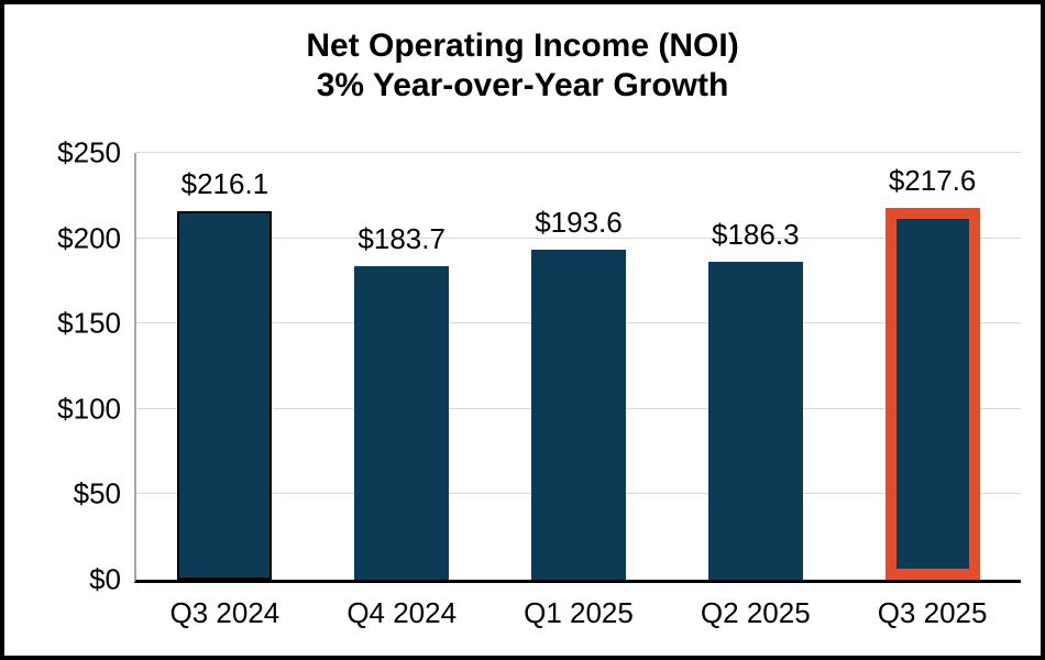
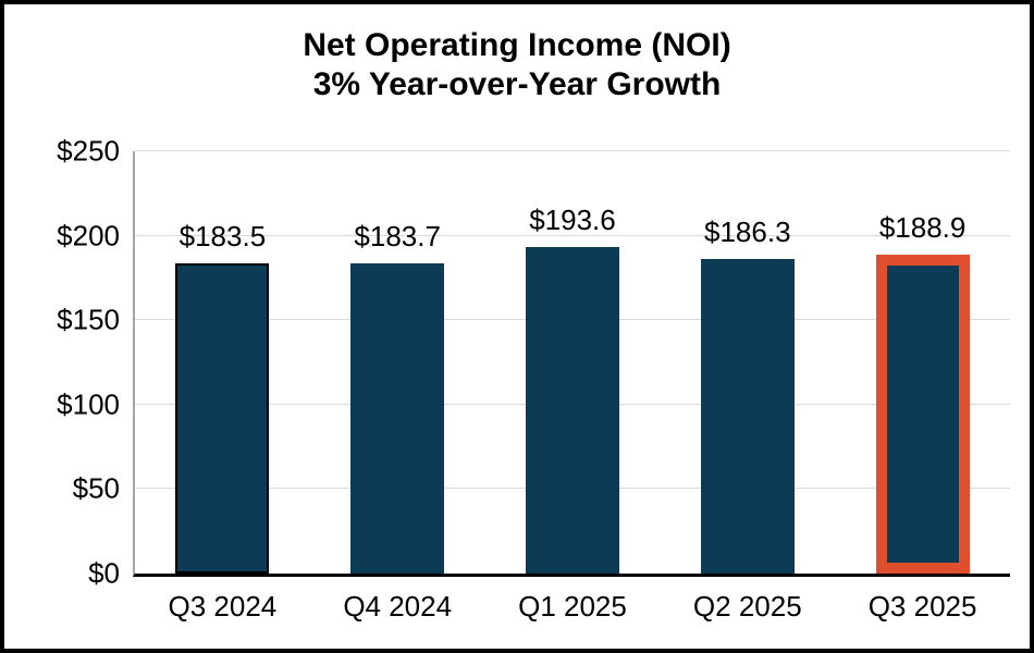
Q3 2024: $216.1 -> $183.5
Q3 2025: $217.6 -> $188.9
